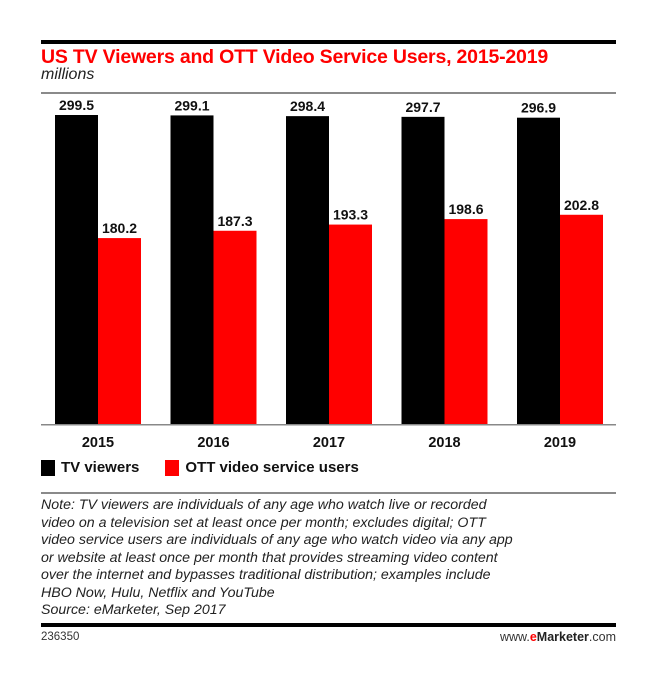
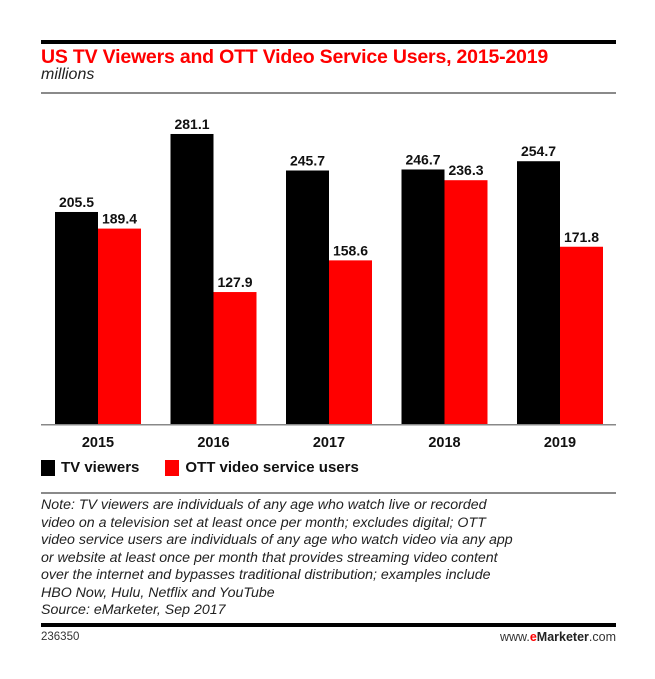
TV viewers/2015: 299.5 -> 205.5
OTT video service users/2015: 180.2 -> 189.4
TV viewers/2016: 299.1 -> 281.1
OTT video service users/2016: 187.3 -> 127.9
TV viewers/2017: 298.4 -> 245.7
OTT video service users/2017: 193.3 -> 158.6
TV viewers/2018: 297.7 -> 246.7
OTT video service users/2018: 198.6 -> 236.3
TV viewers/2019: 296.9 -> 254.7
OTT video service users/2019: 202.8 -> 171.8
